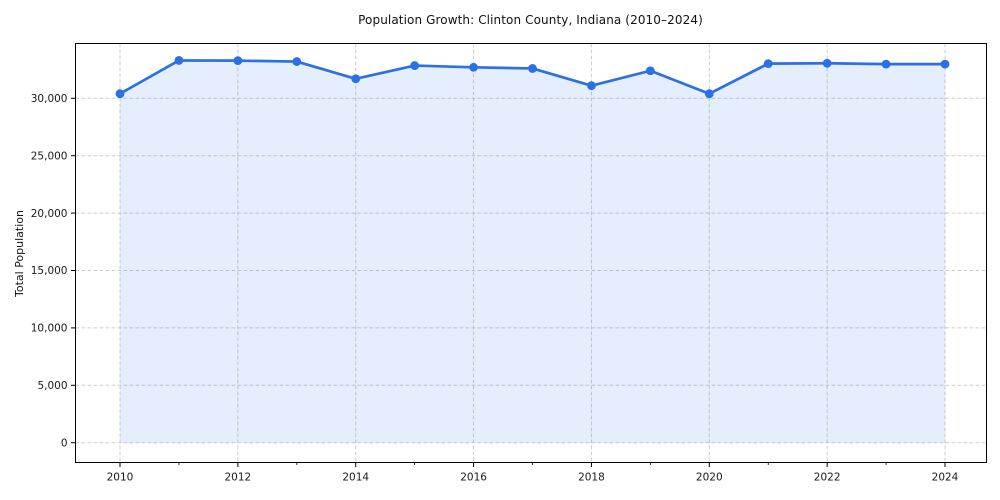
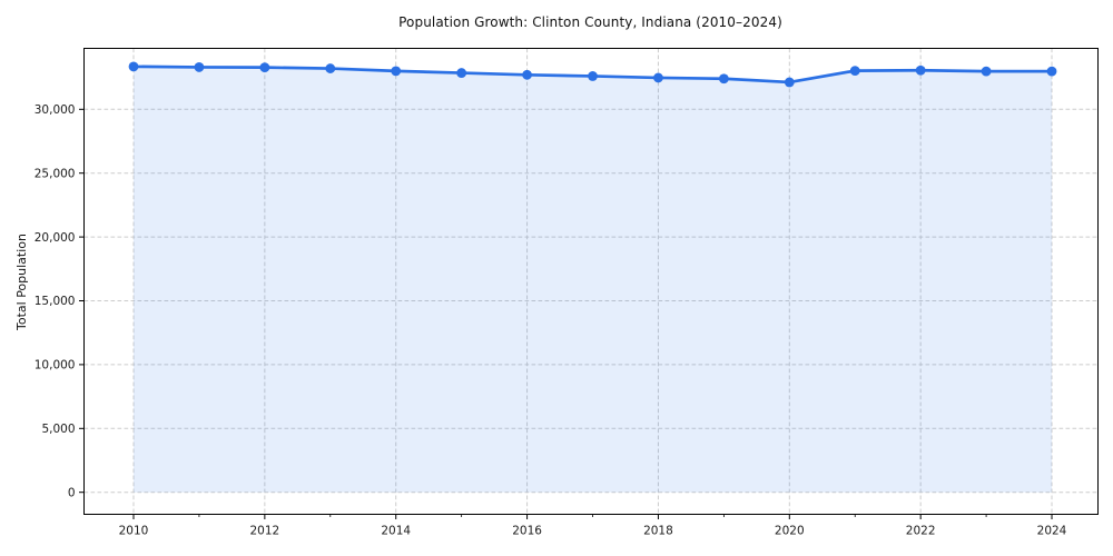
2010: 30400 -> 33400
2014: 31700 -> 33000
2018: 31100 -> 32500
2020: 30400 -> 32100
